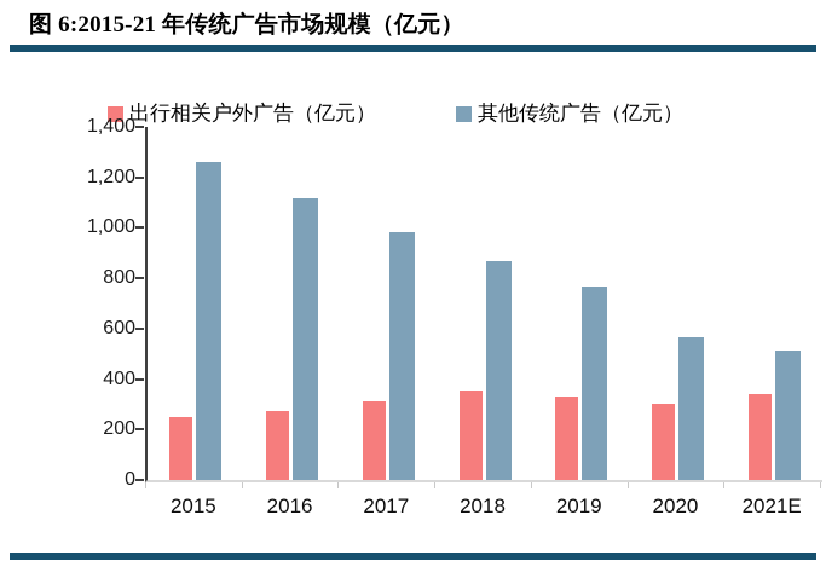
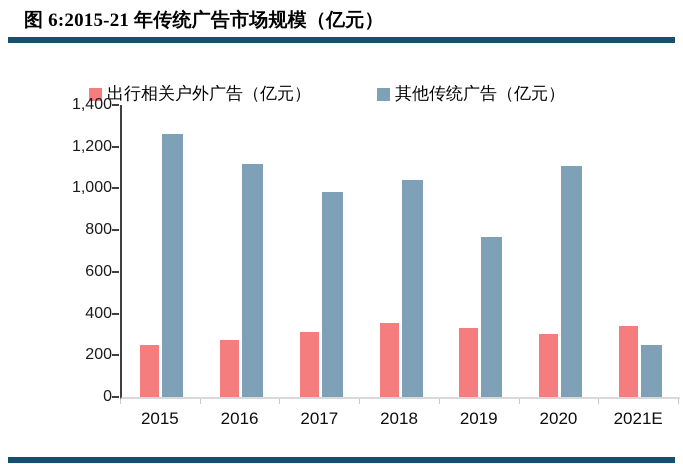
其他传统广告（亿元）/2018: 870 -> 1040
其他传统广告（亿元）/2020: 560 -> 1110
其他传统广告（亿元）/2021E: 520 -> 250
